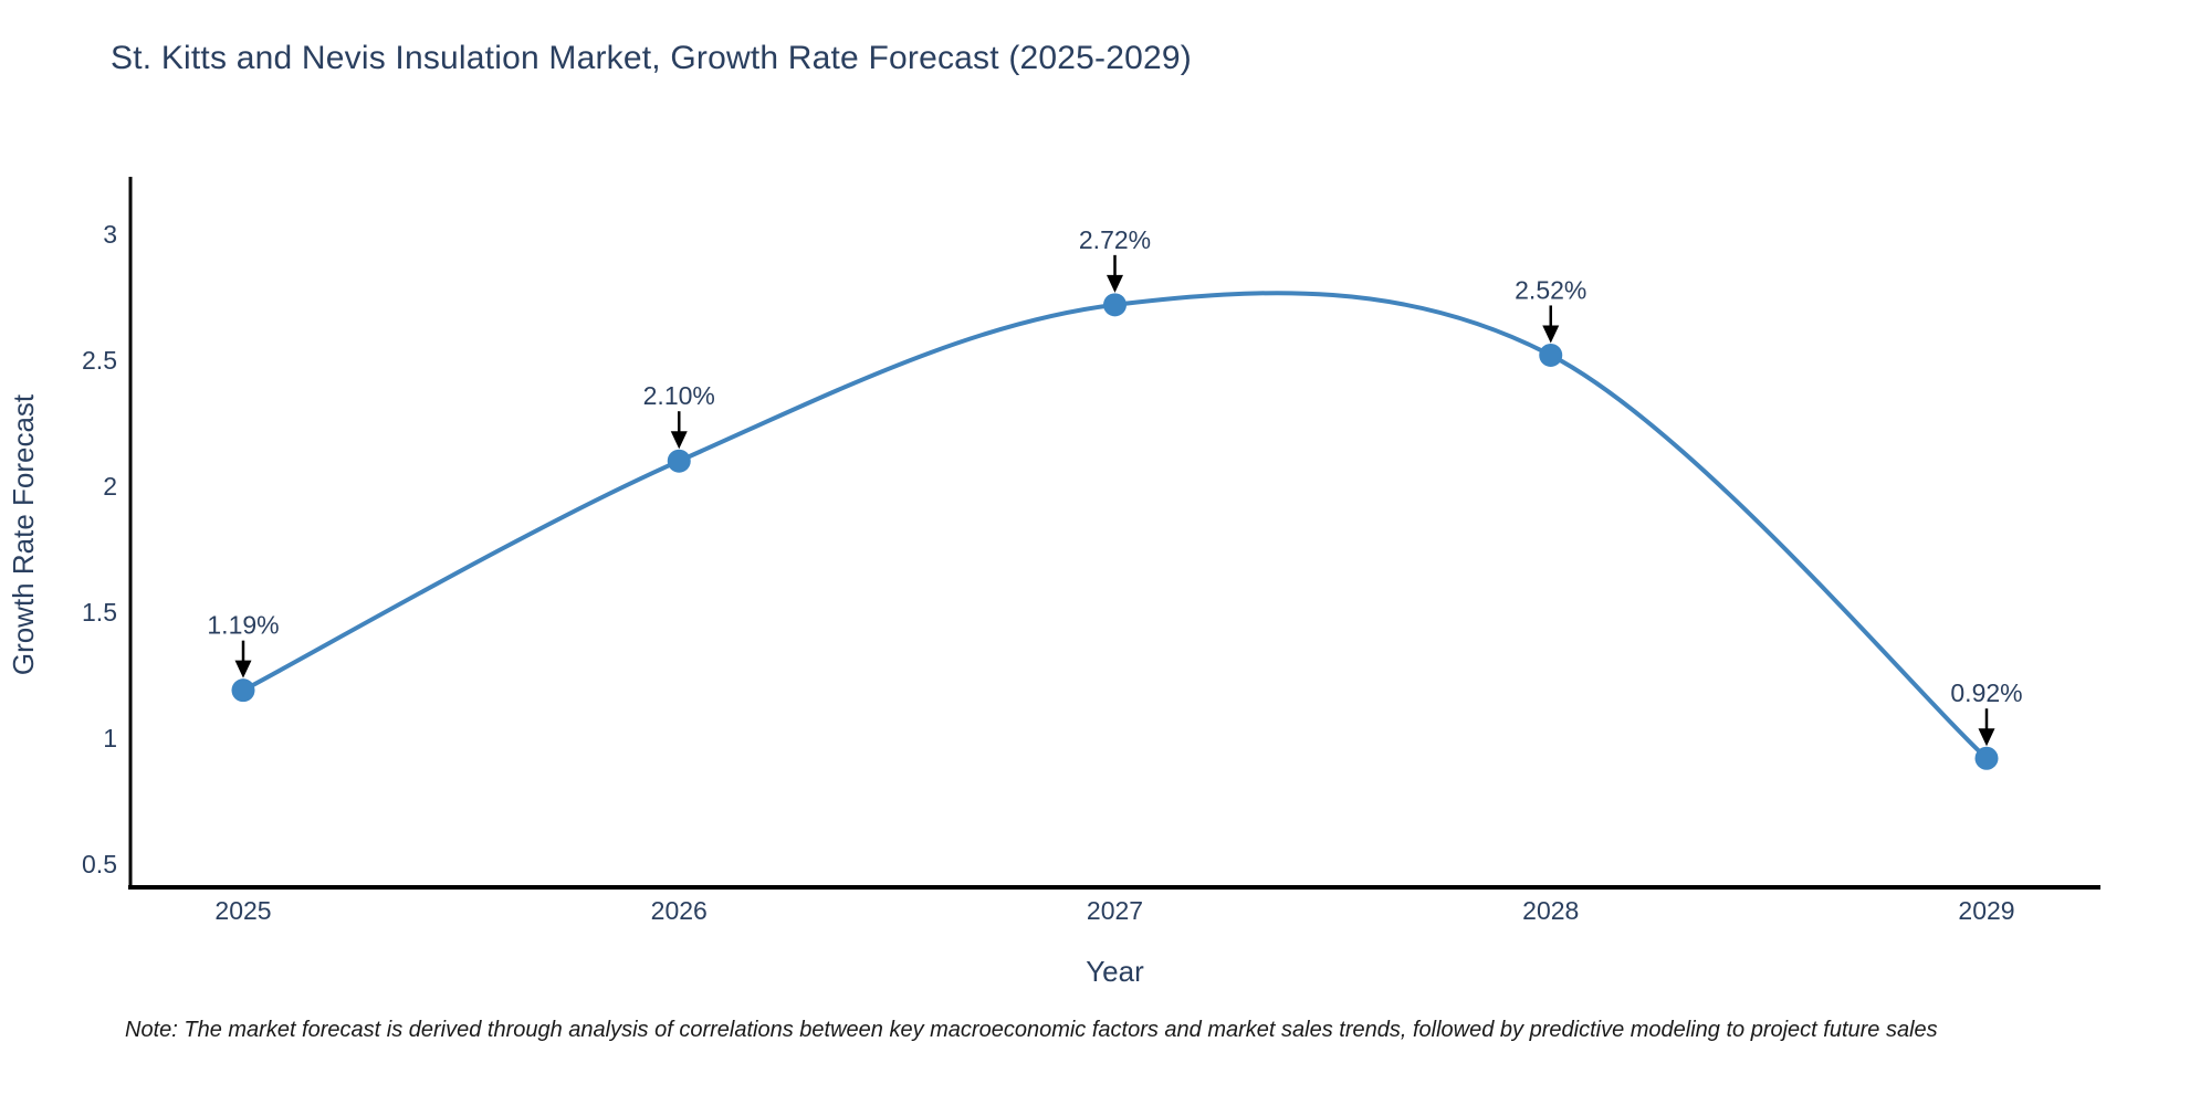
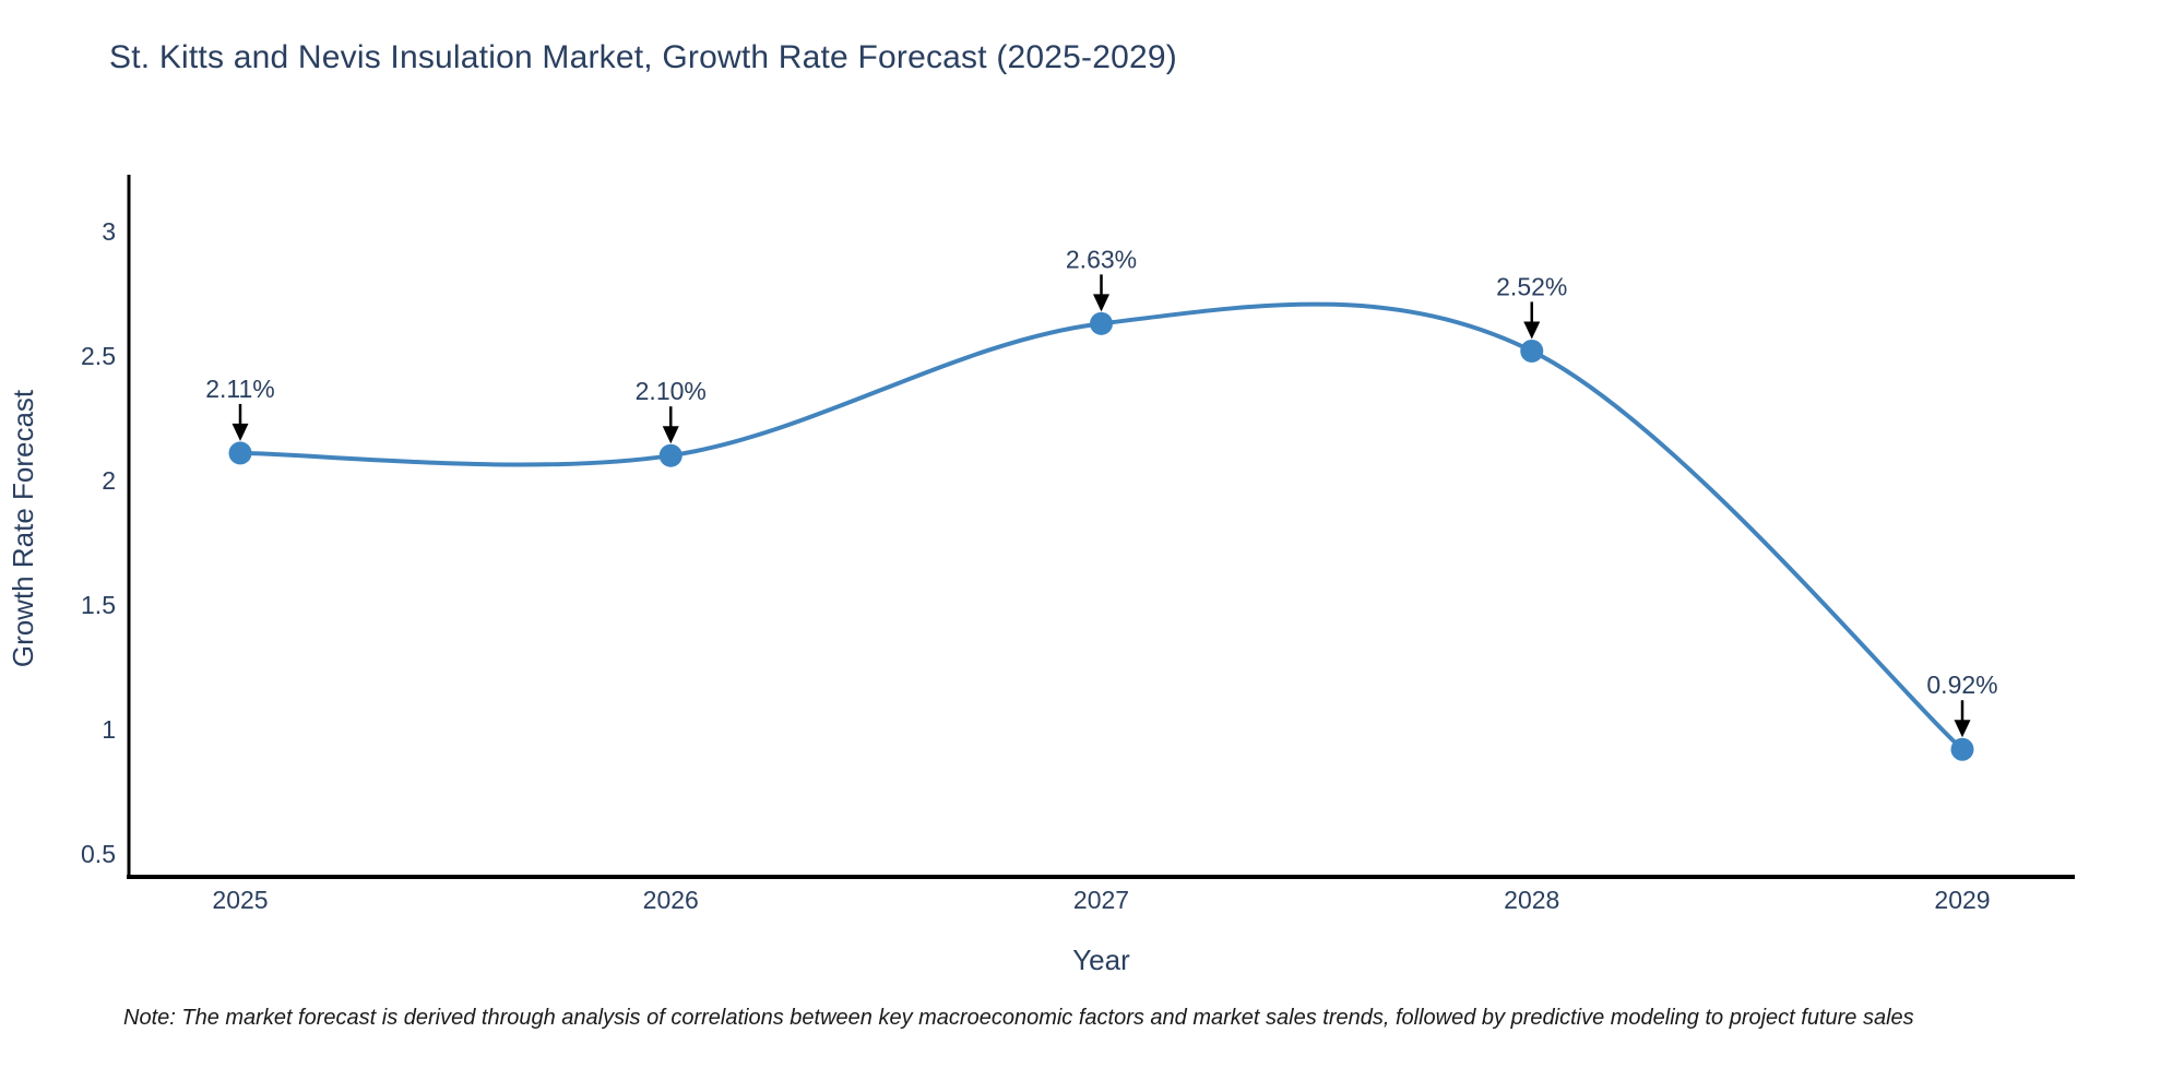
2025: 1.19% -> 2.11%
2027: 2.72% -> 2.63%
